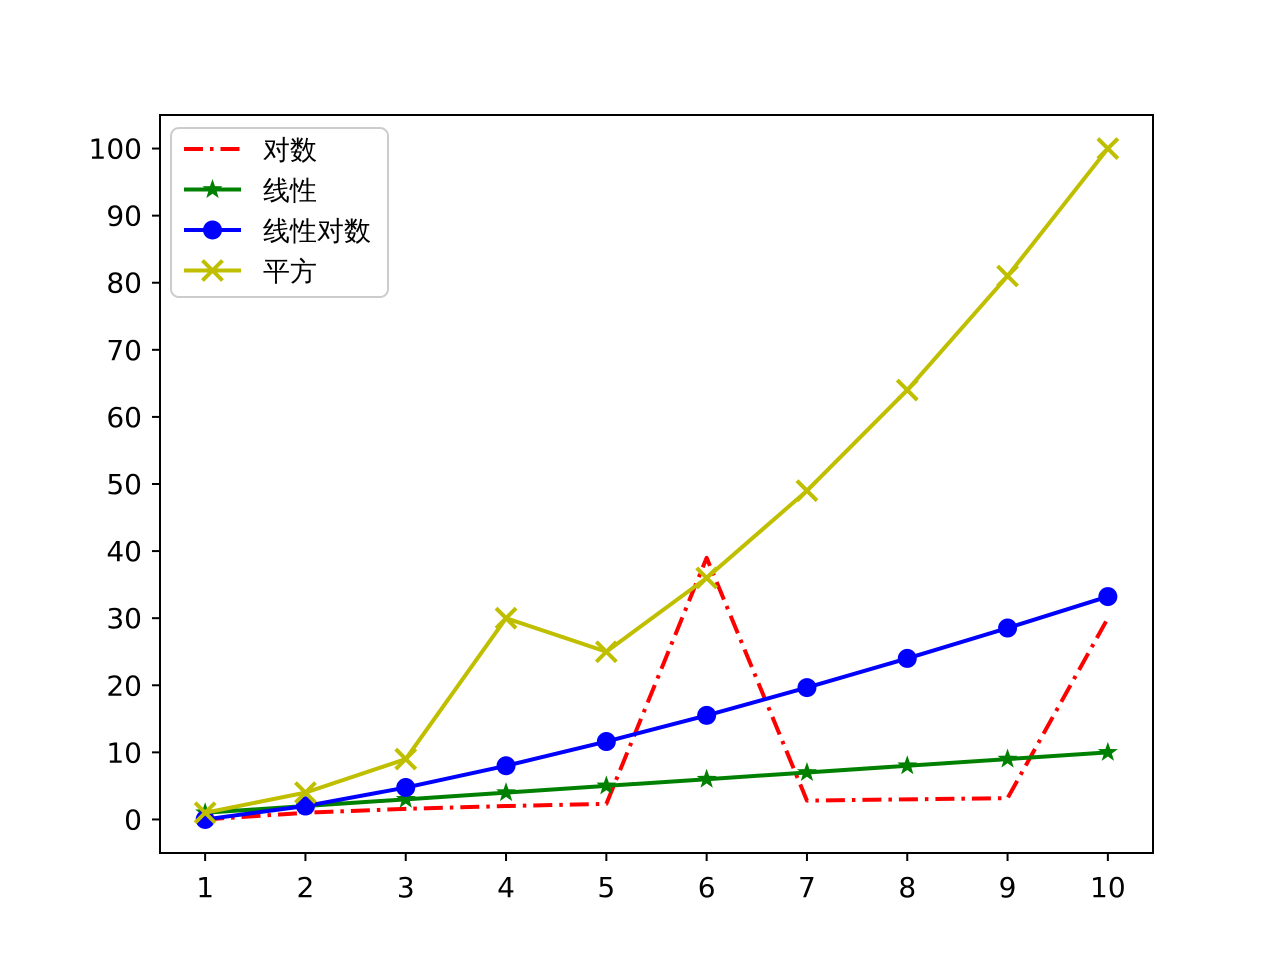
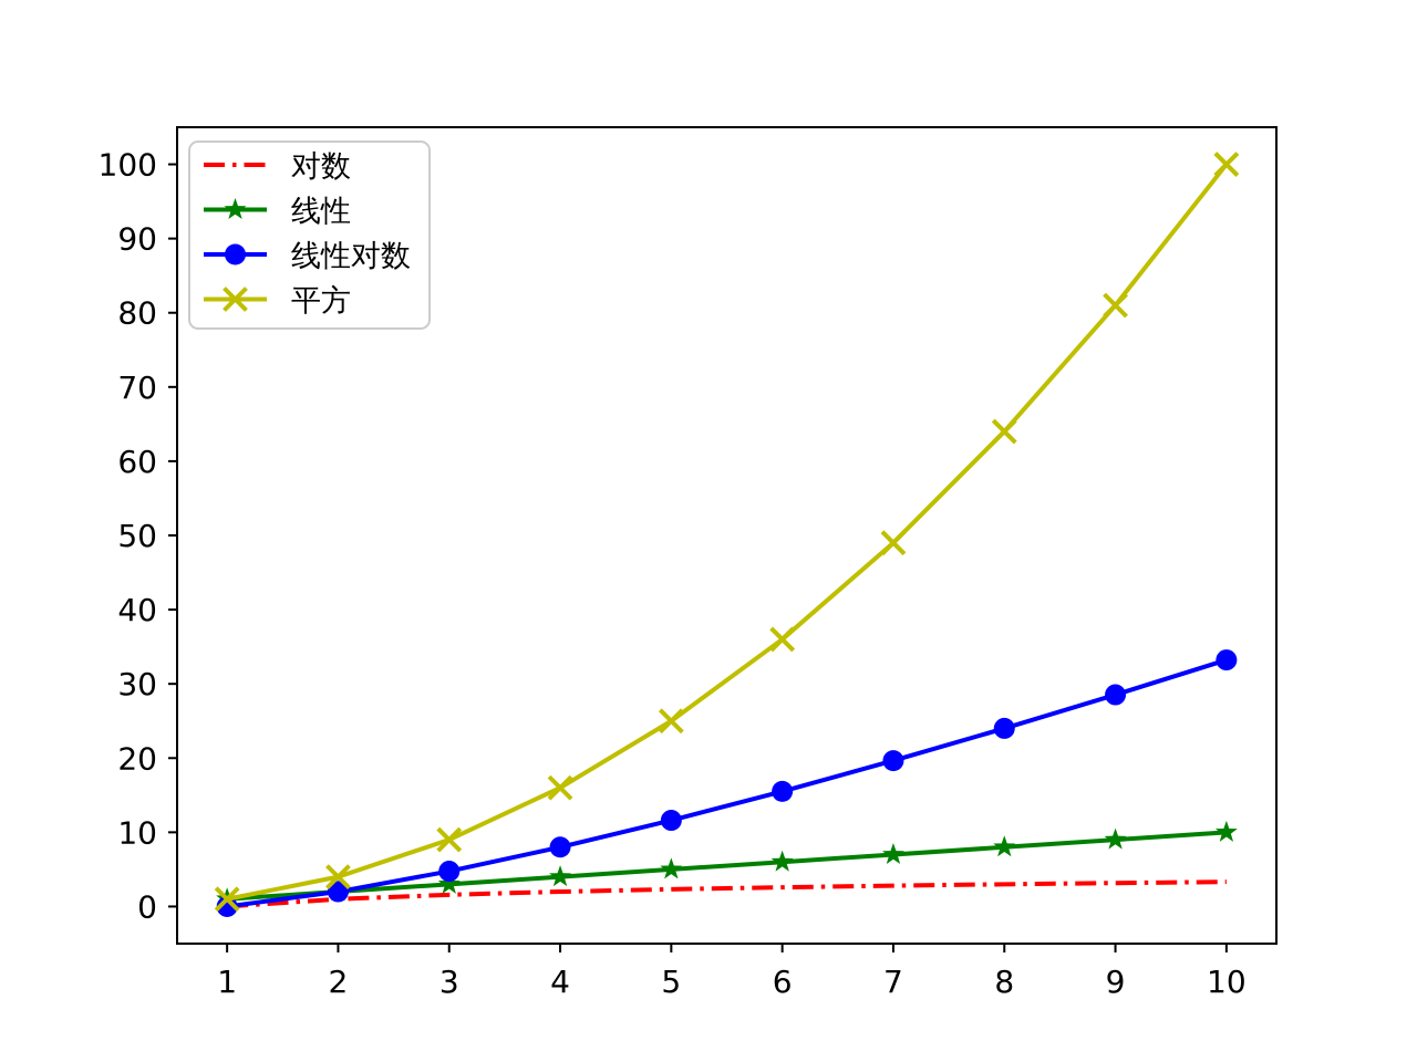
平方/4: 30 -> 16
对数/6: 39 -> 3
对数/10: 30 -> 3
